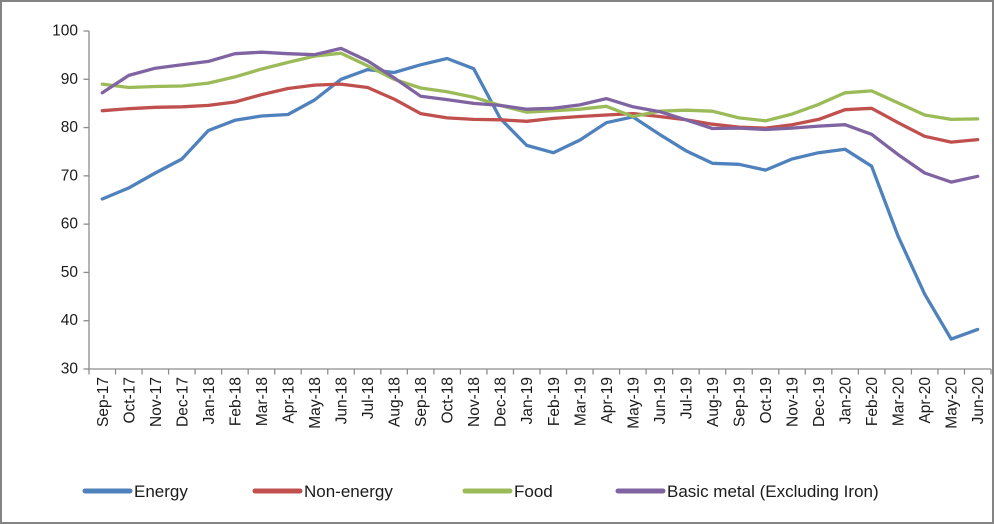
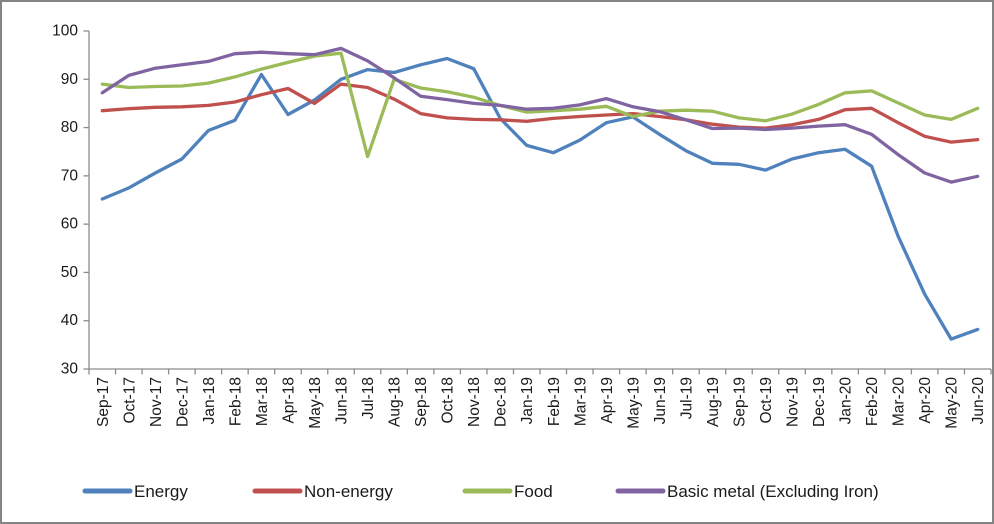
Energy/Mar-18: 82 -> 91
Non-energy/May-18: 89 -> 85
Food/Jul-18: 93 -> 74
Food/Jun-20: 82 -> 84
